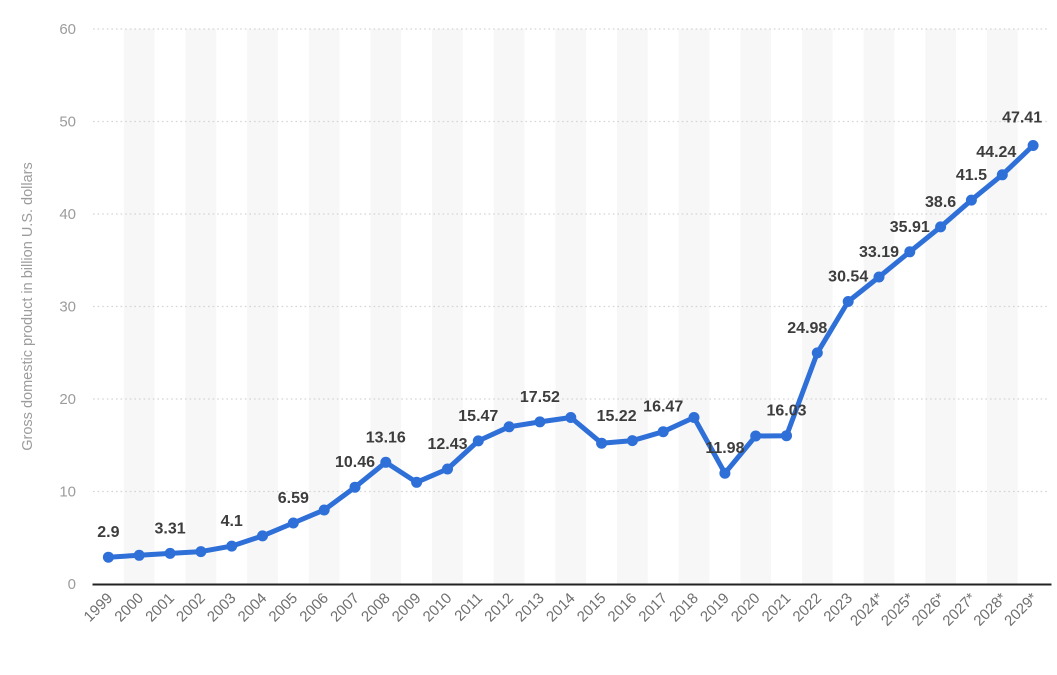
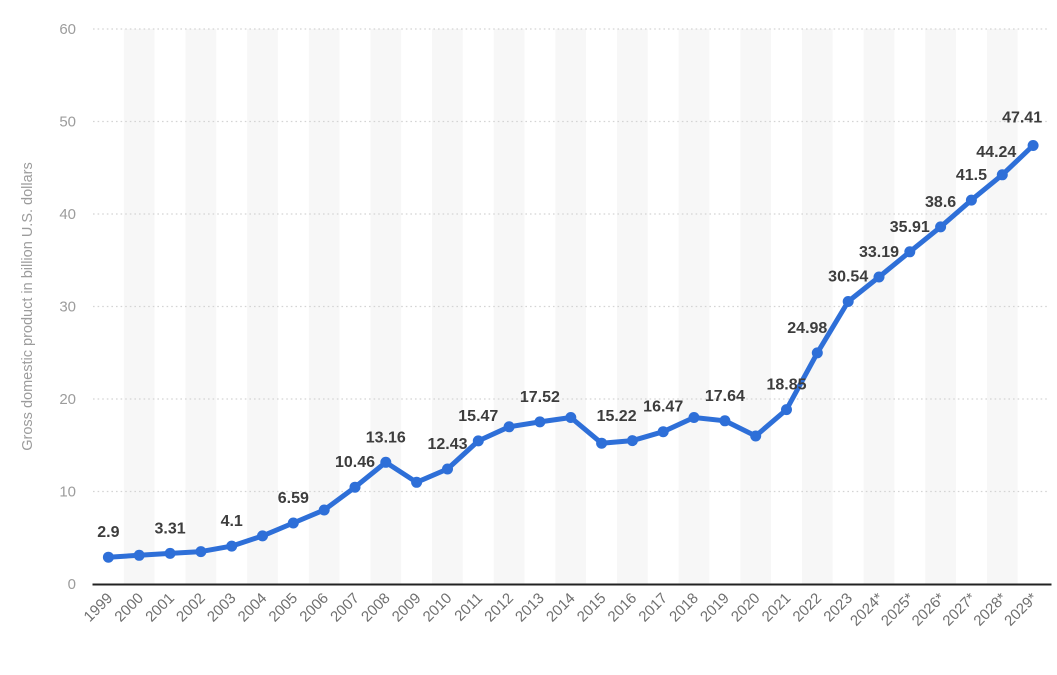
2019: 11.98 -> 17.64
2021: 16.03 -> 18.85
